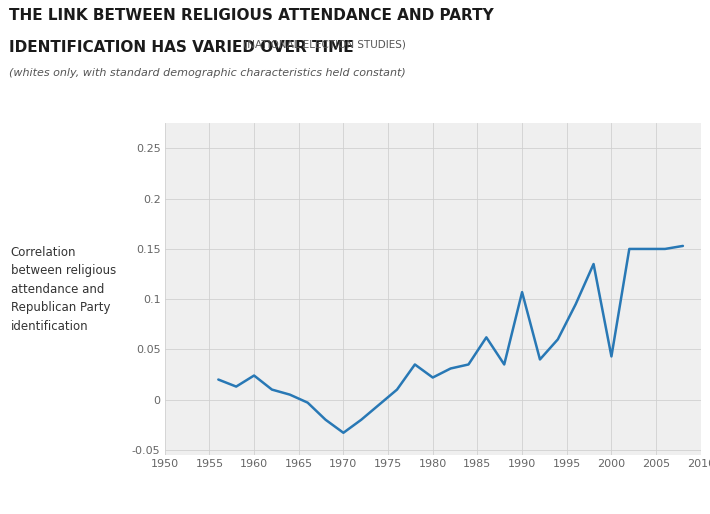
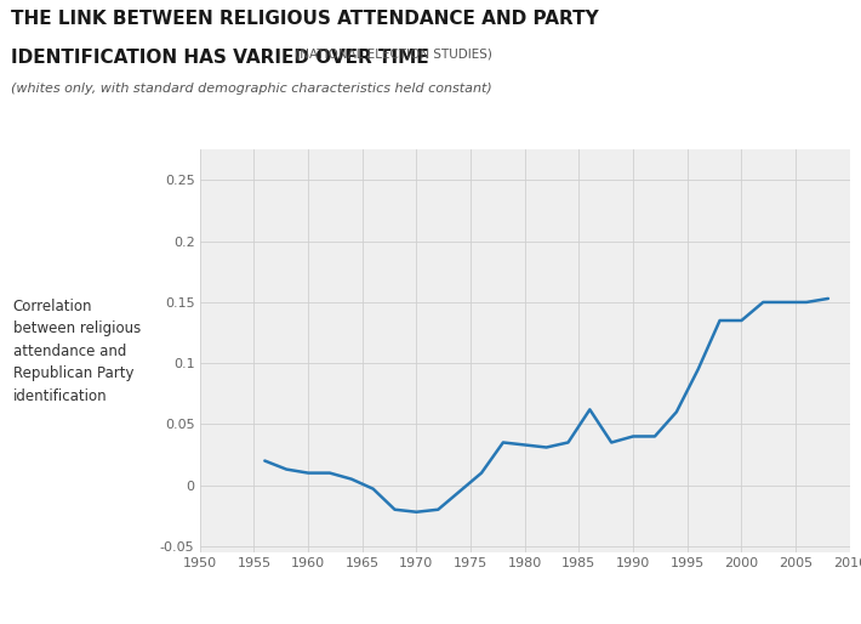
1960: 0.024 -> 0.010
1970: -0.033 -> -0.022
1980: 0.022 -> 0.033
1990: 0.107 -> 0.040
2000: 0.043 -> 0.135
